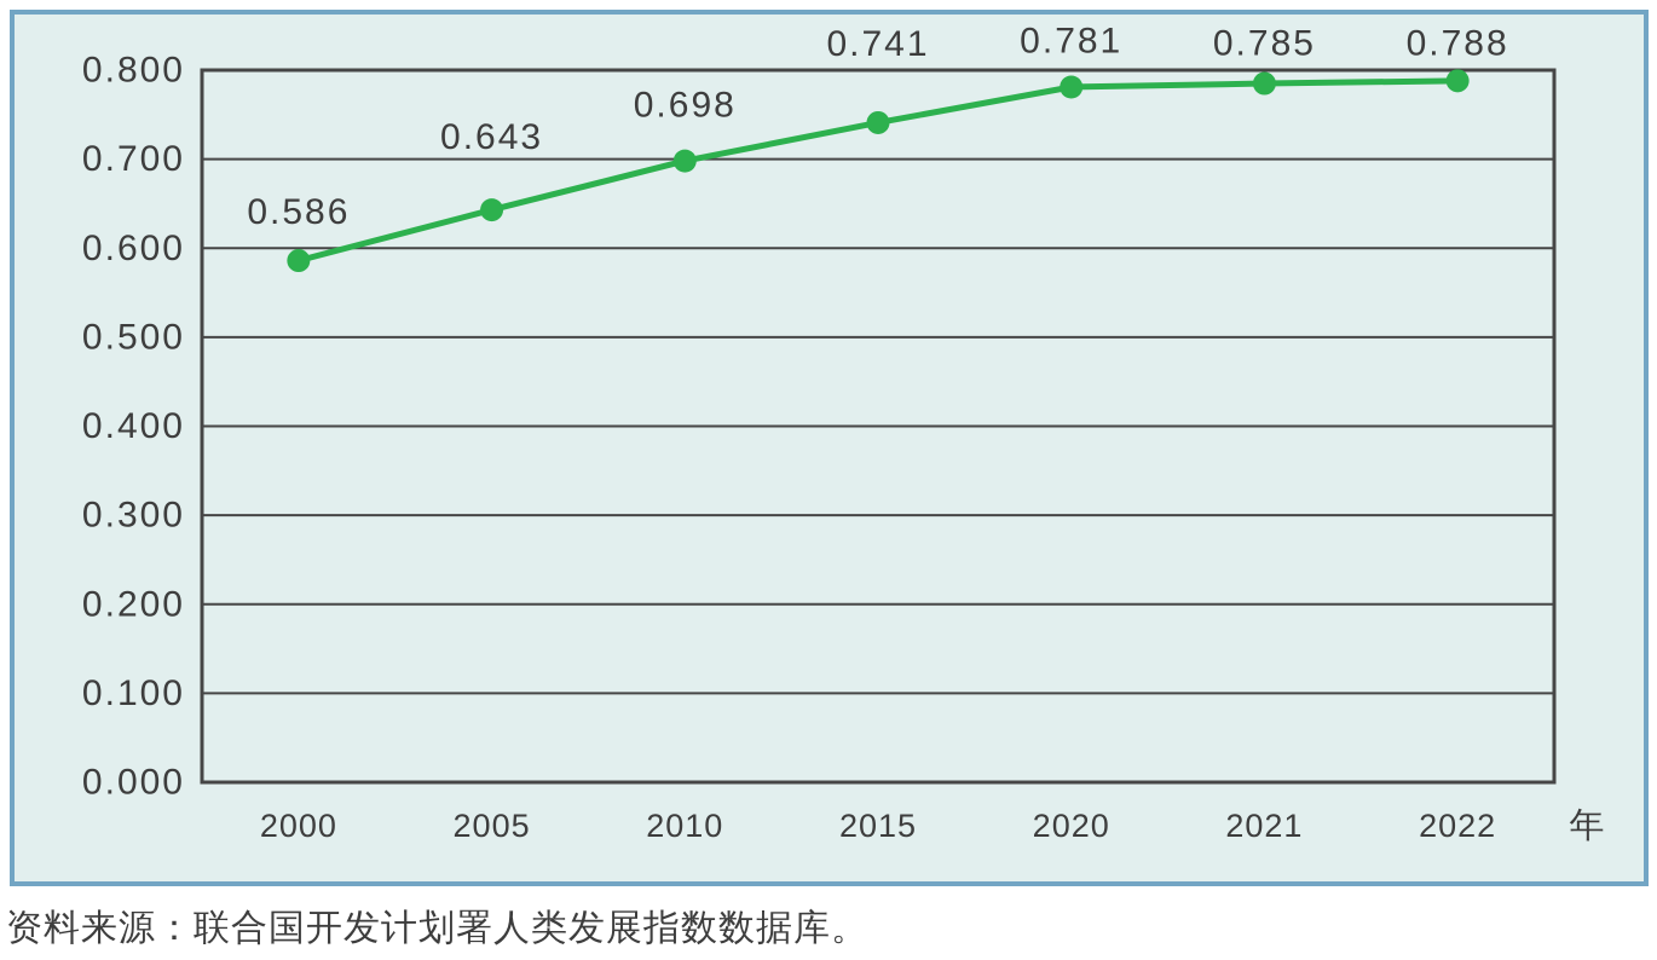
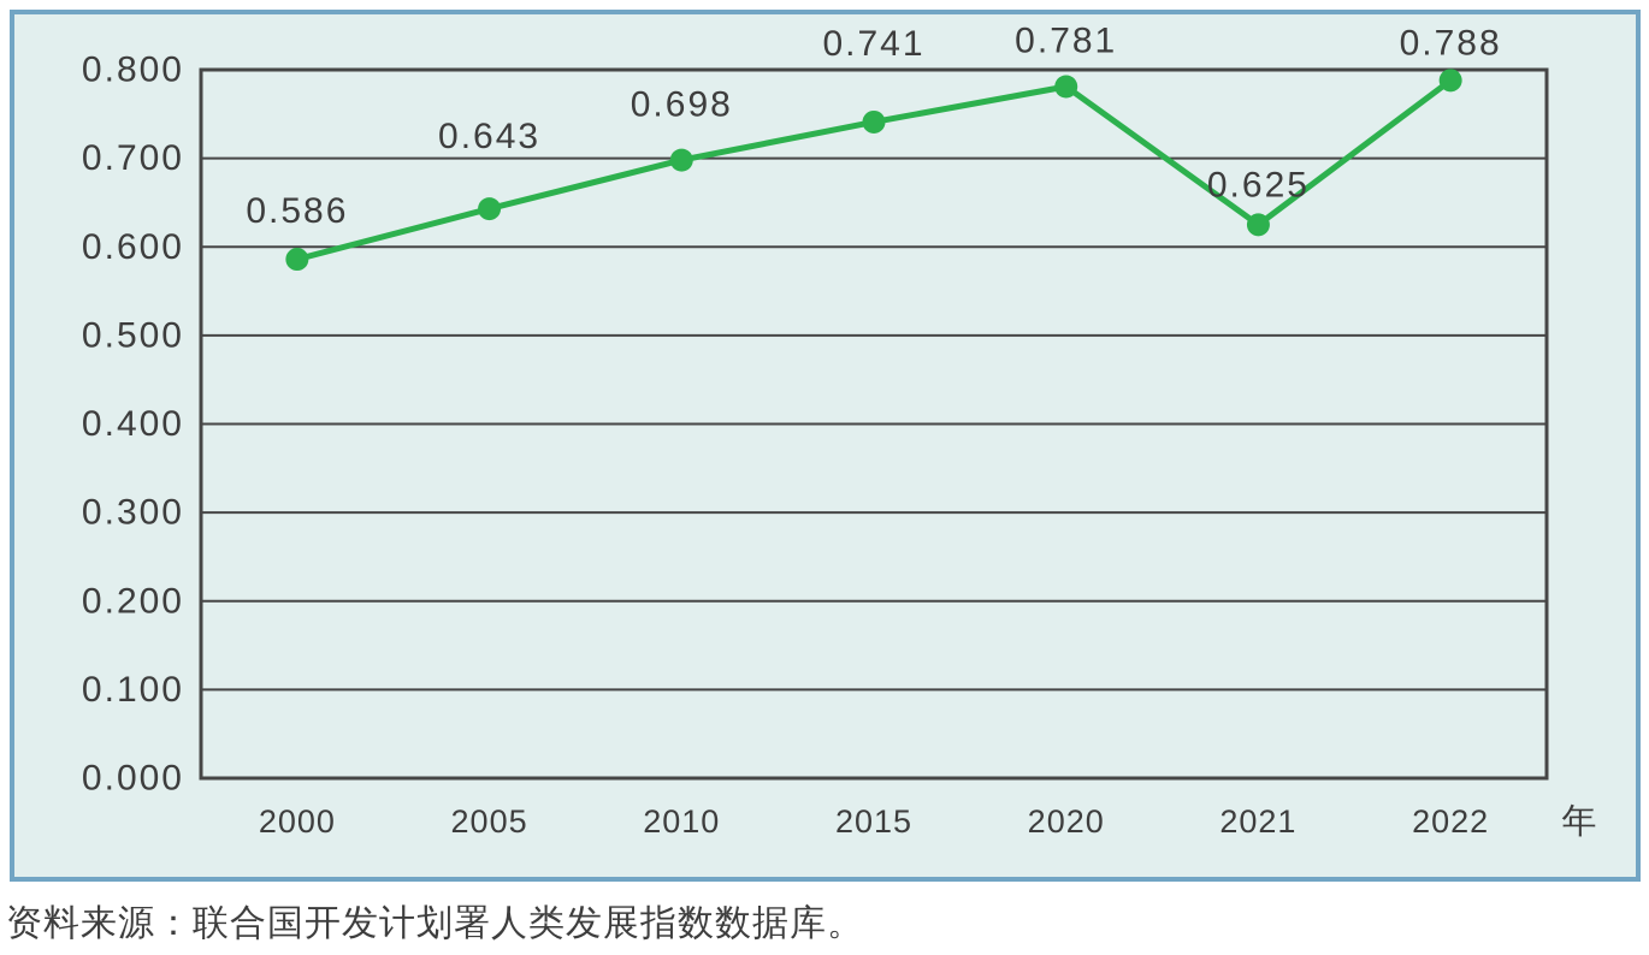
2021: 0.785 -> 0.625
